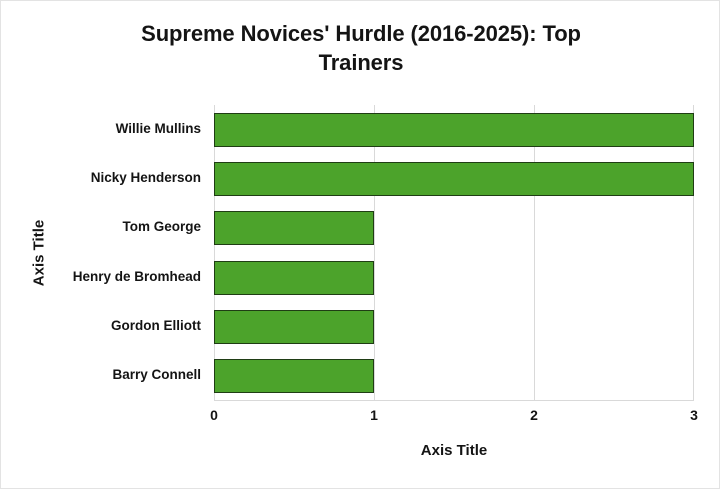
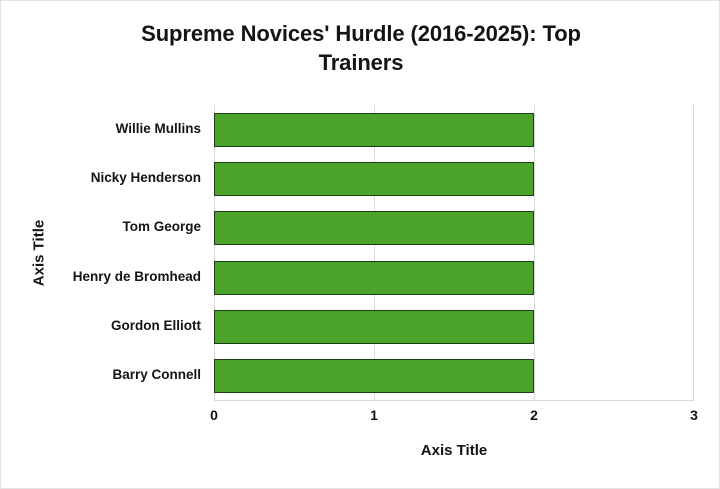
Willie Mullins: 3 -> 2
Nicky Henderson: 3 -> 2
Tom George: 1 -> 2
Henry de Bromhead: 1 -> 2
Gordon Elliott: 1 -> 2
Barry Connell: 1 -> 2
